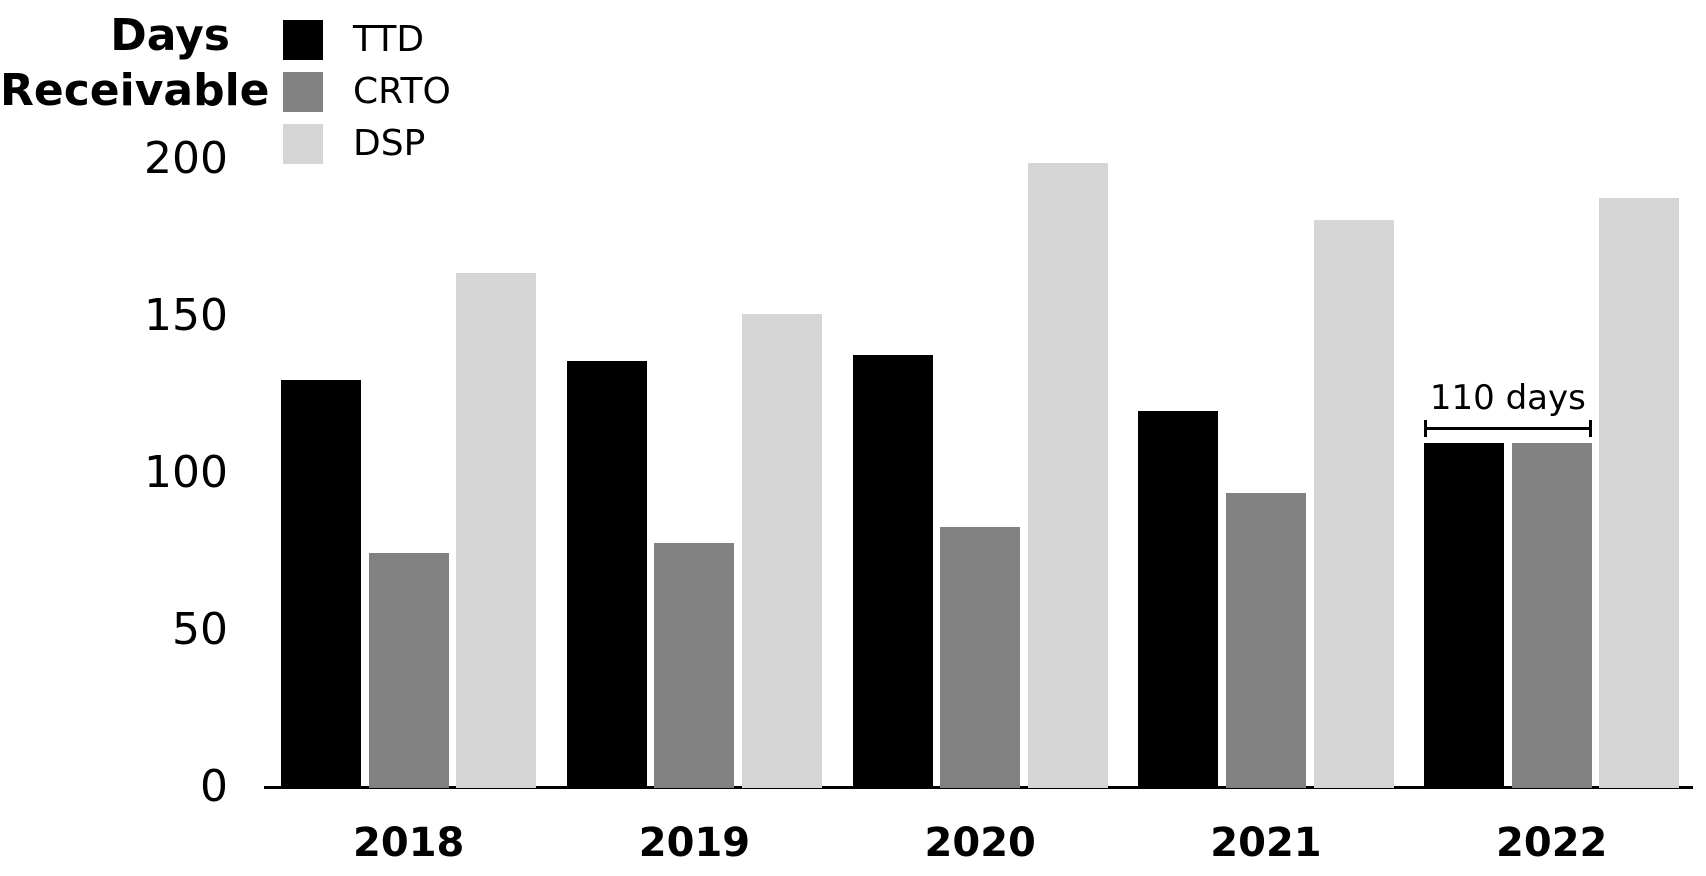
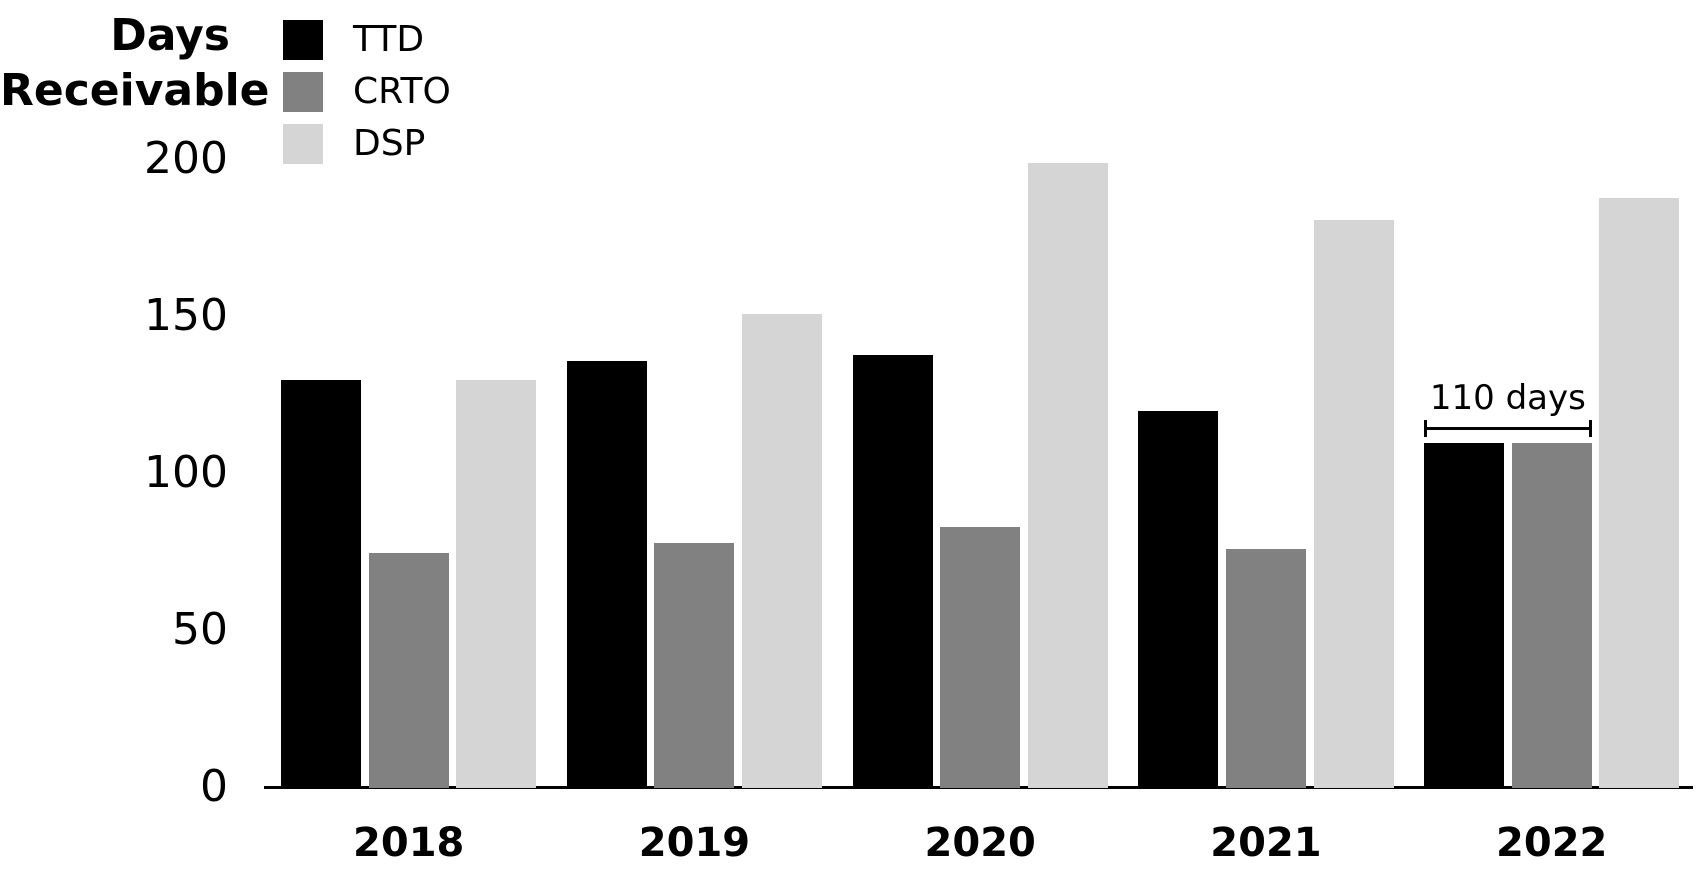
DSP/2018: 164 -> 130
CRTO/2021: 94 -> 76
